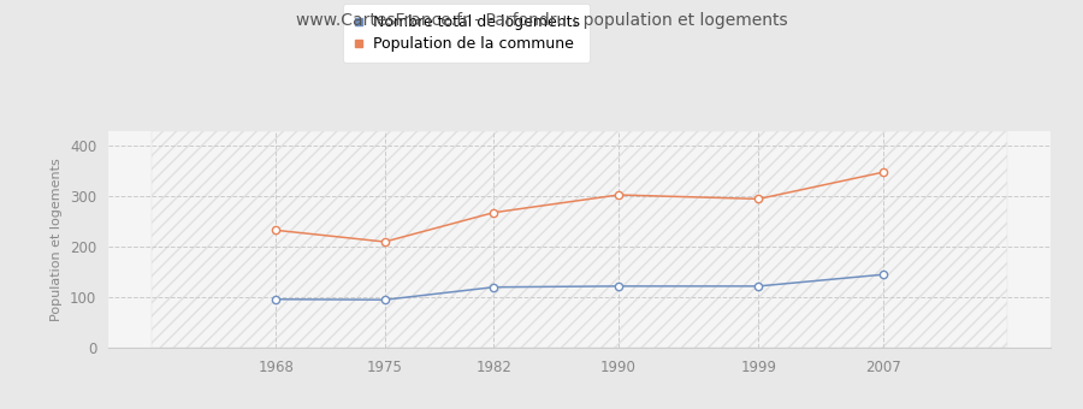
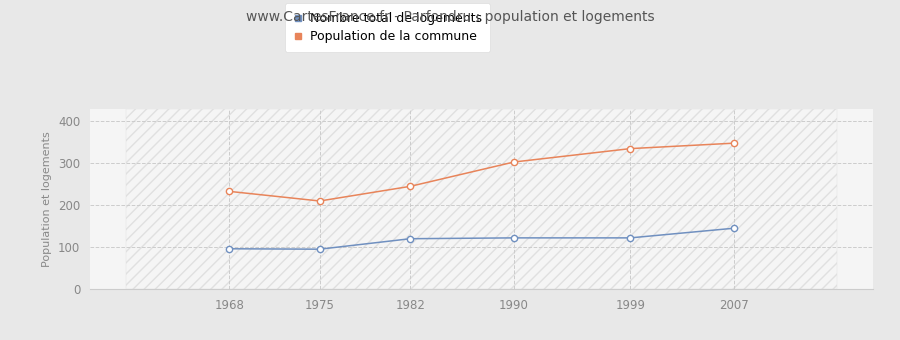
Population de la commune/1982: 268 -> 245
Population de la commune/1999: 295 -> 335
